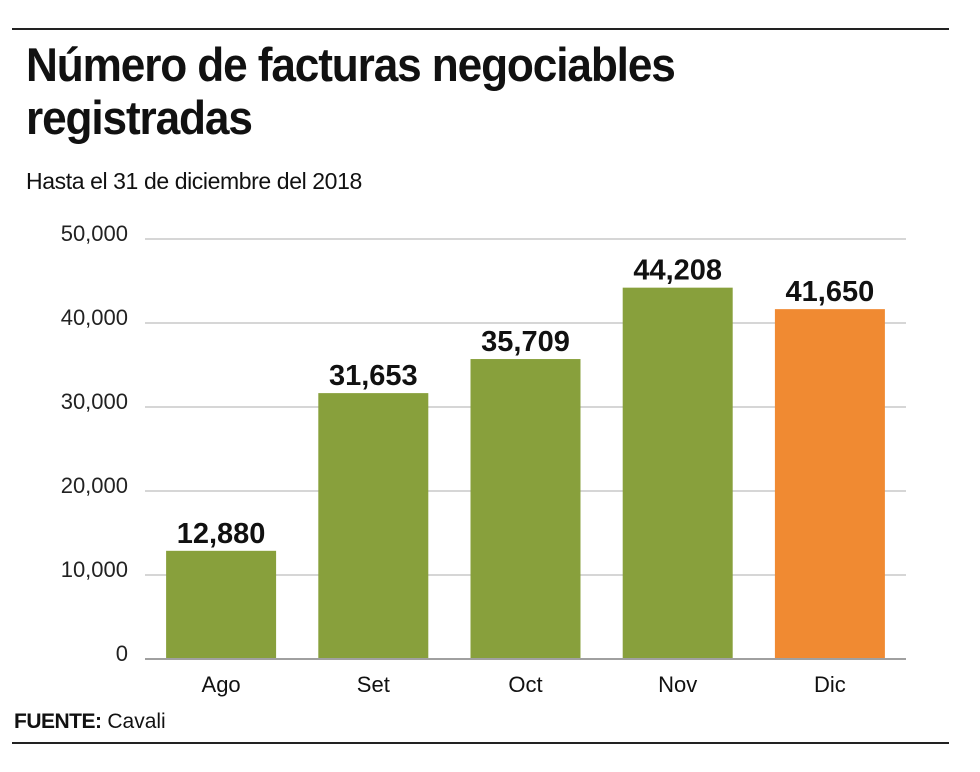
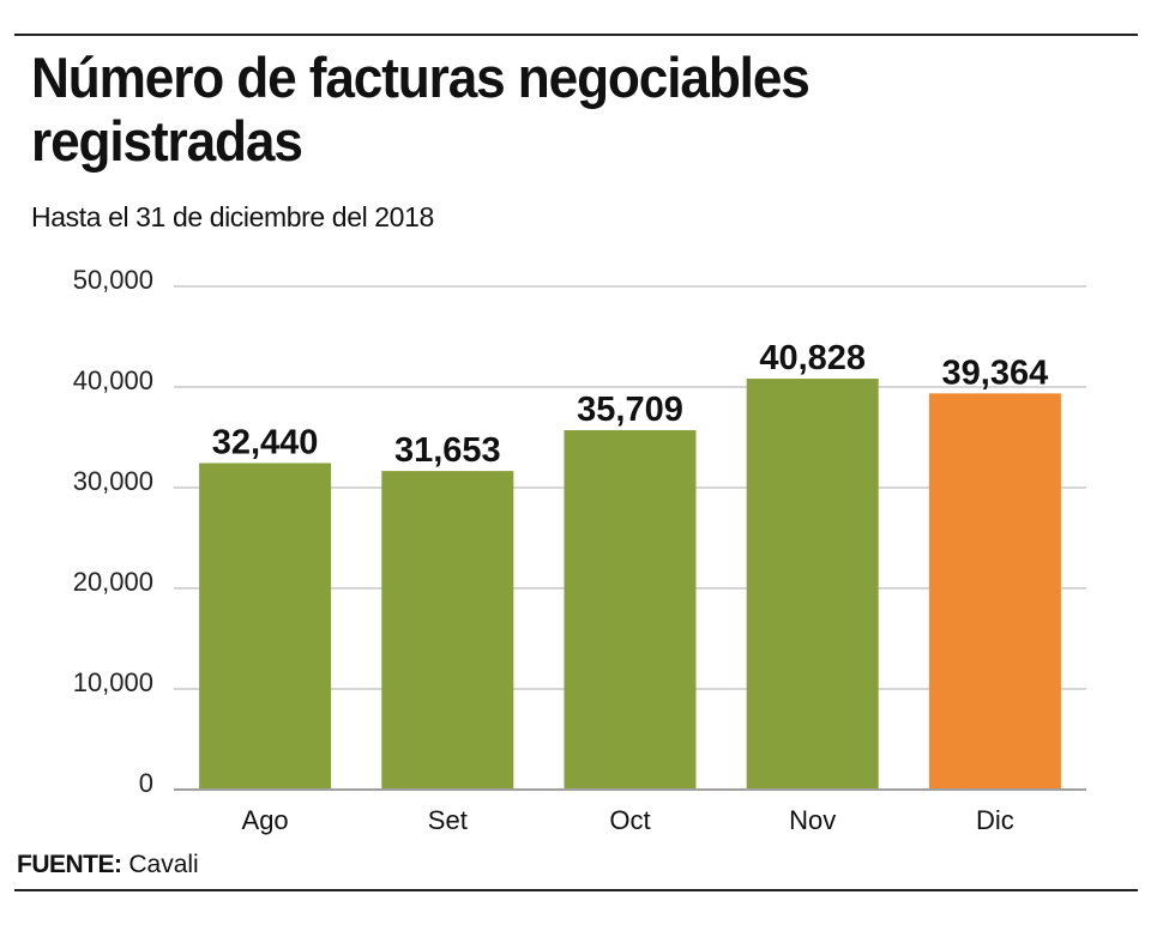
Ago: 12,880 -> 32,440
Nov: 44,208 -> 40,828
Dic: 41,650 -> 39,364
